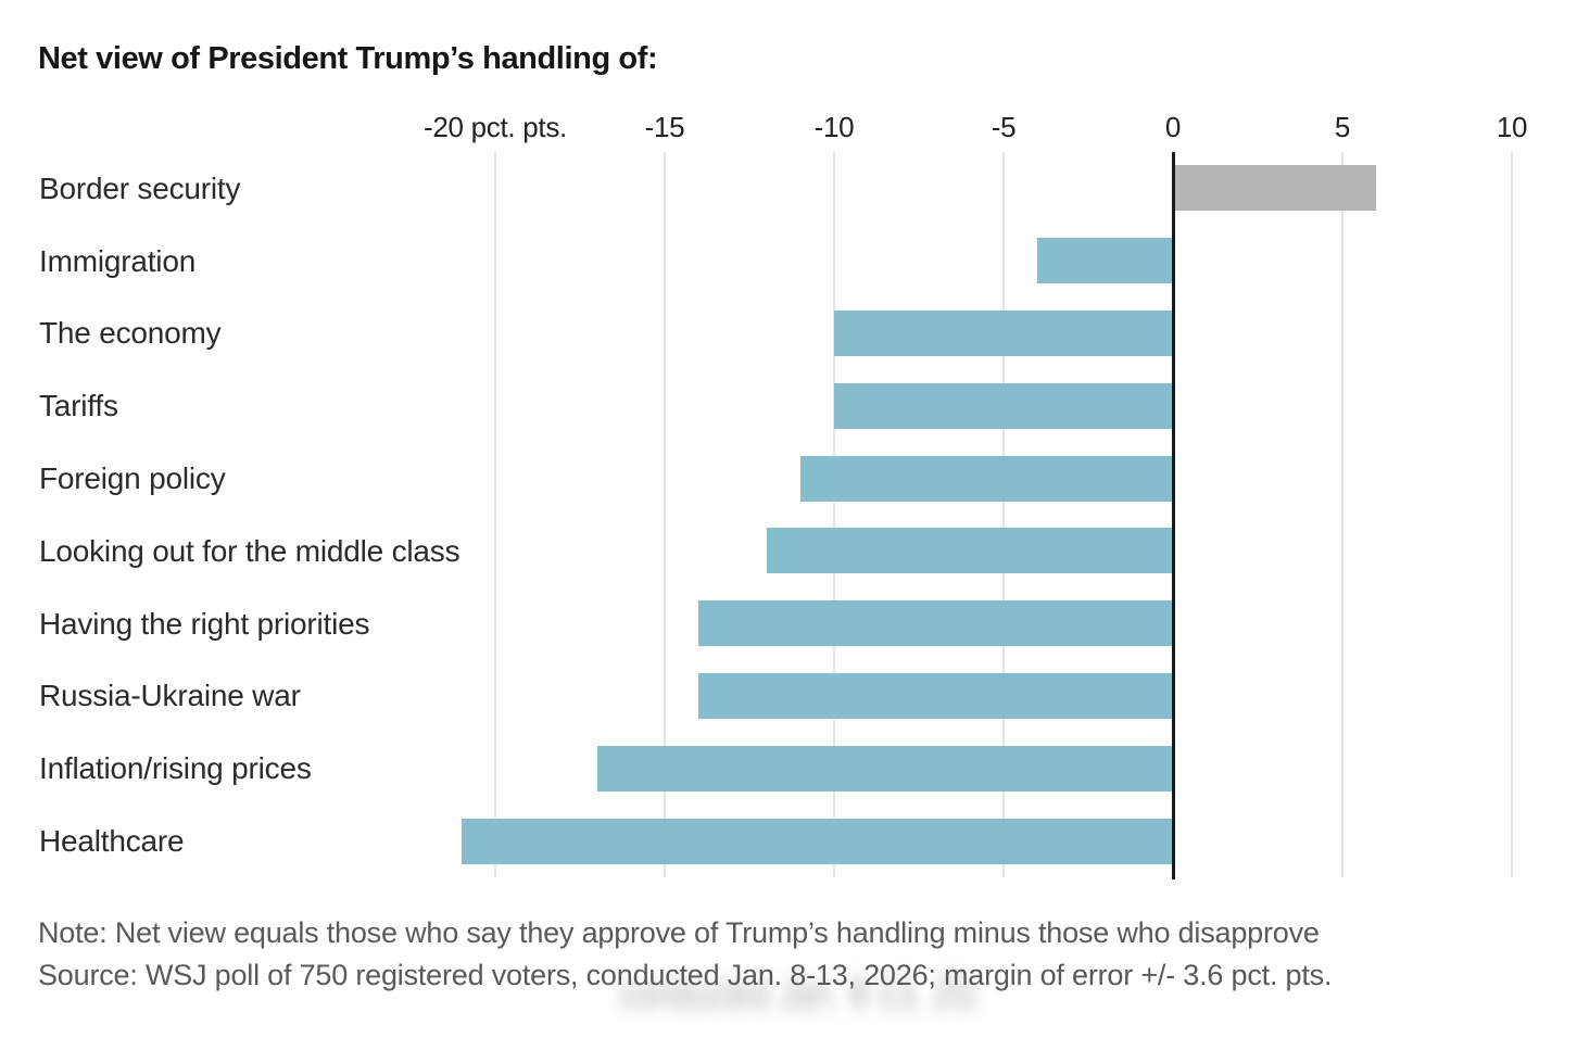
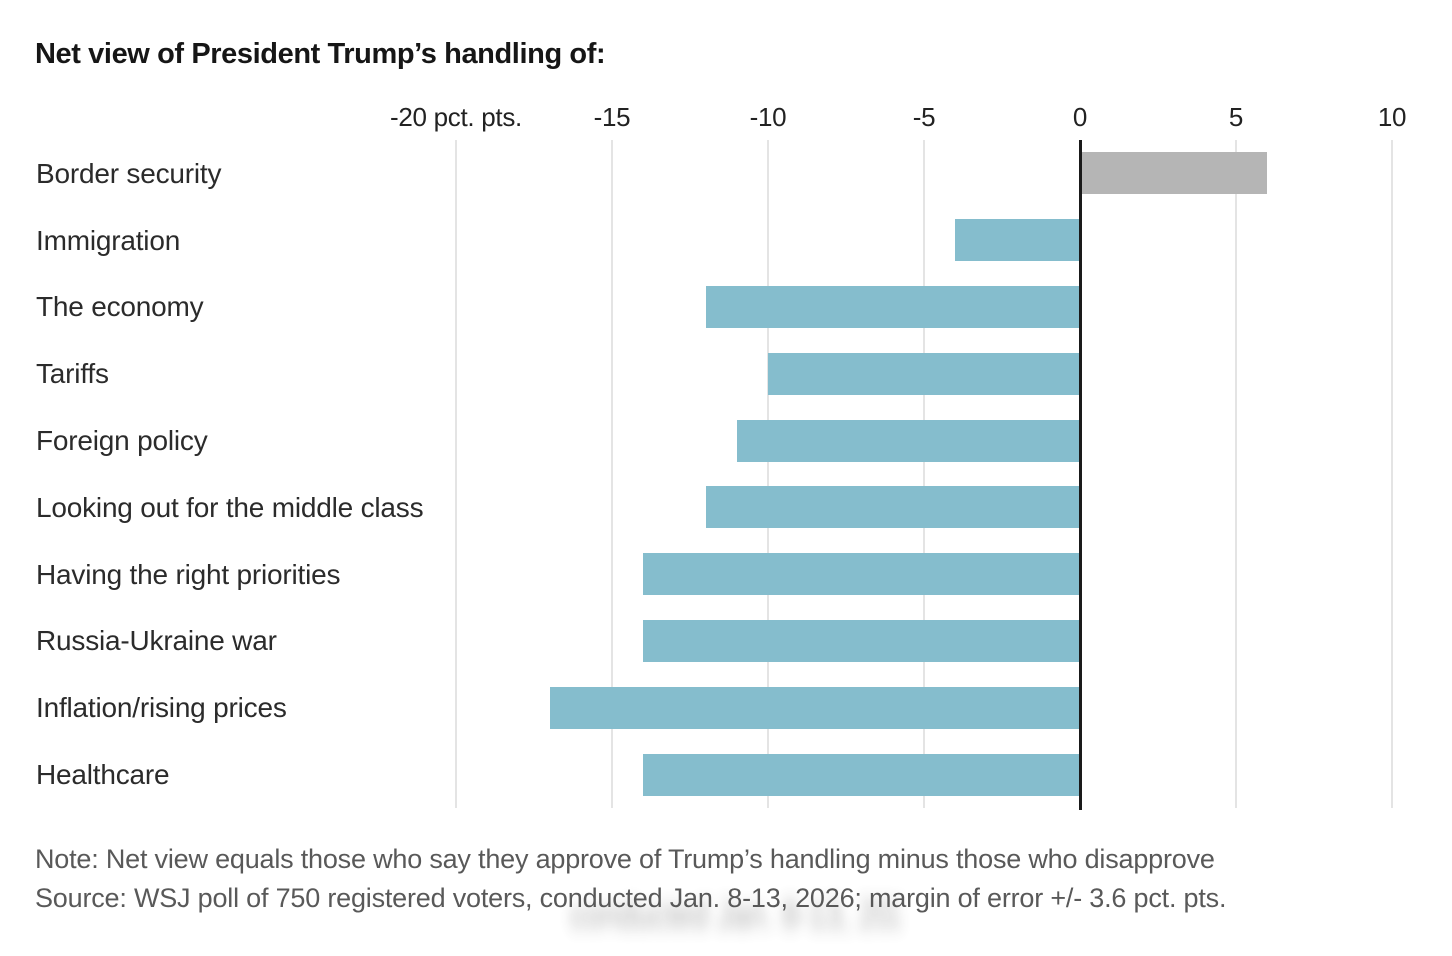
The economy: -10 -> -12
Healthcare: -21 -> -14
